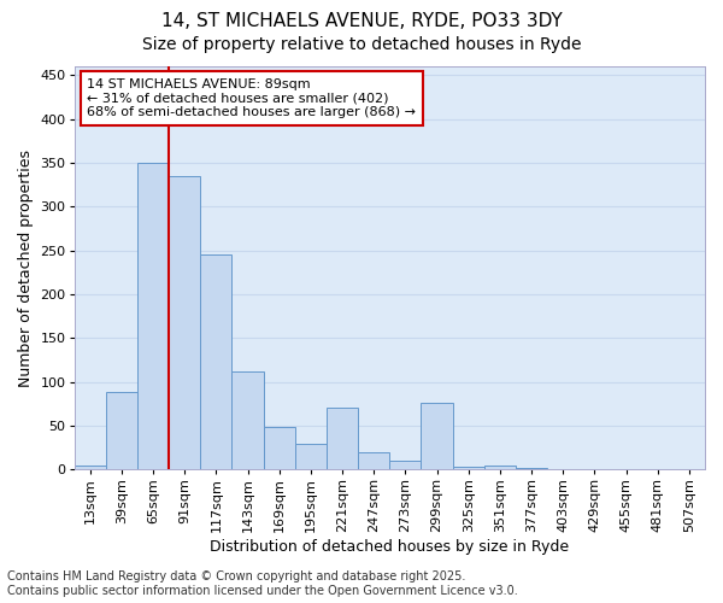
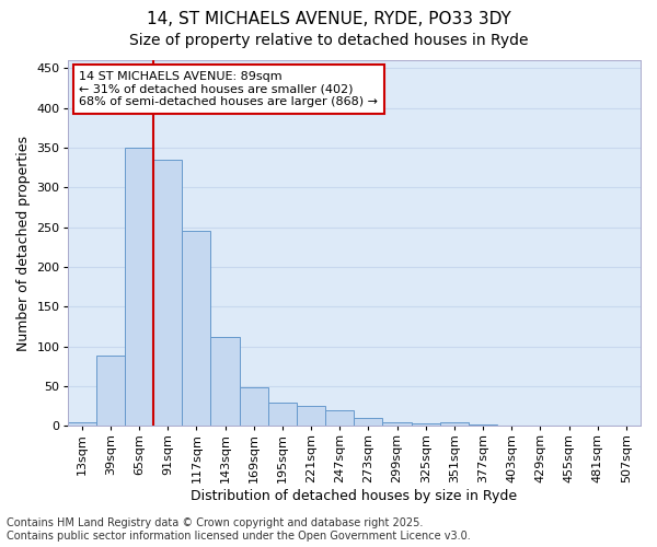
221sqm: 70 -> 25
299sqm: 76 -> 5
